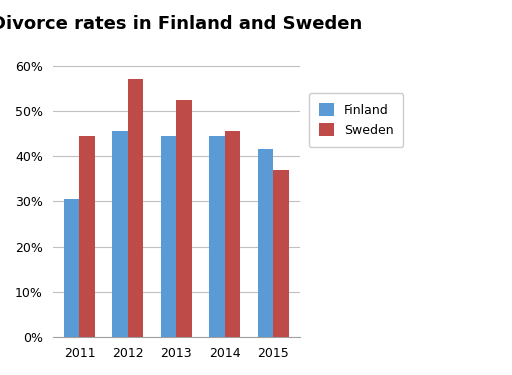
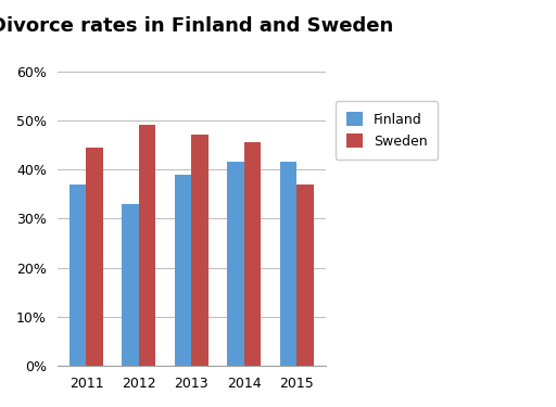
Finland/2011: 30.5% -> 37.0%
Finland/2012: 45.5% -> 33.0%
Sweden/2012: 57.0% -> 49.0%
Finland/2013: 44.5% -> 39.0%
Sweden/2013: 52.5% -> 47.0%
Finland/2014: 44.5% -> 41.5%
